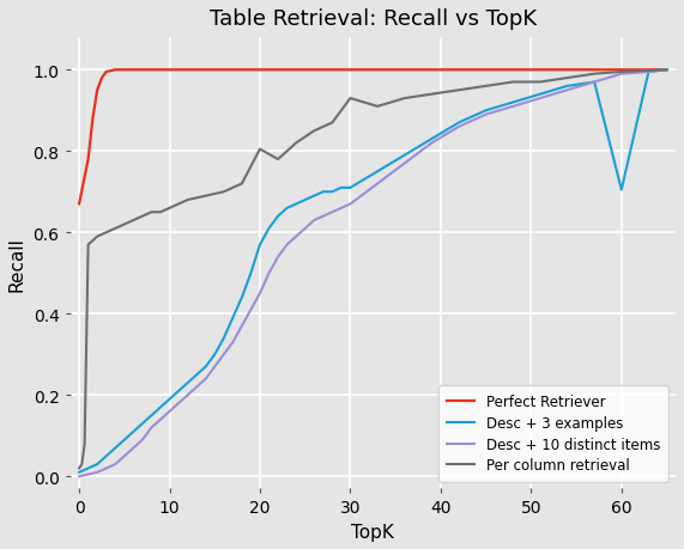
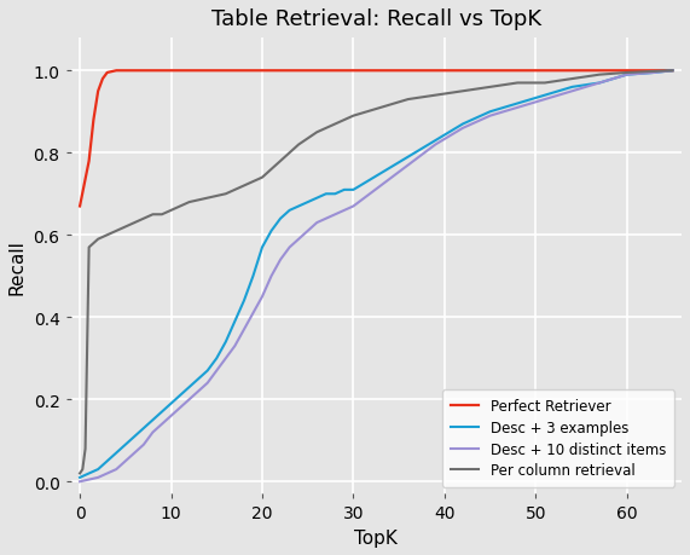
Per column retrieval/20: 0.805 -> 0.740
Per column retrieval/30: 0.930 -> 0.890
Desc + 3 examples/60: 0.705 -> 0.990
